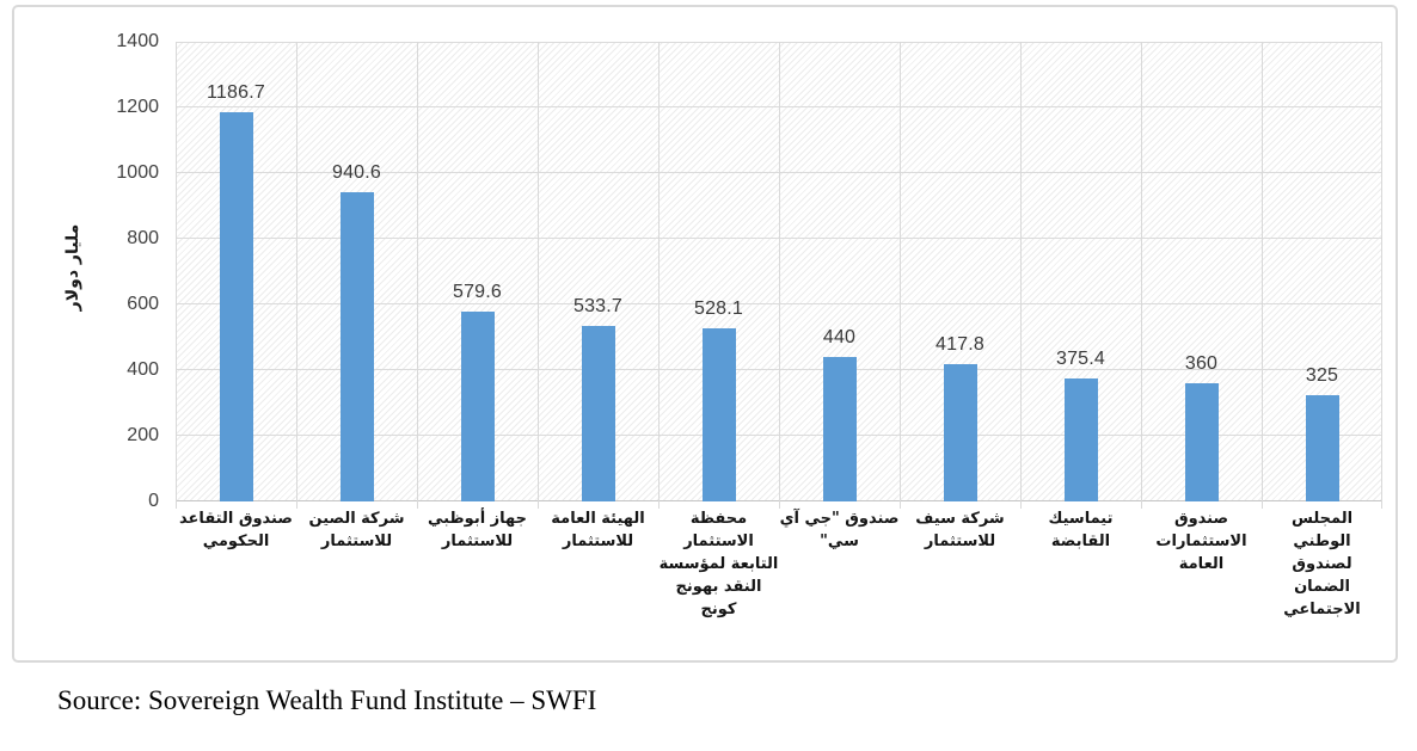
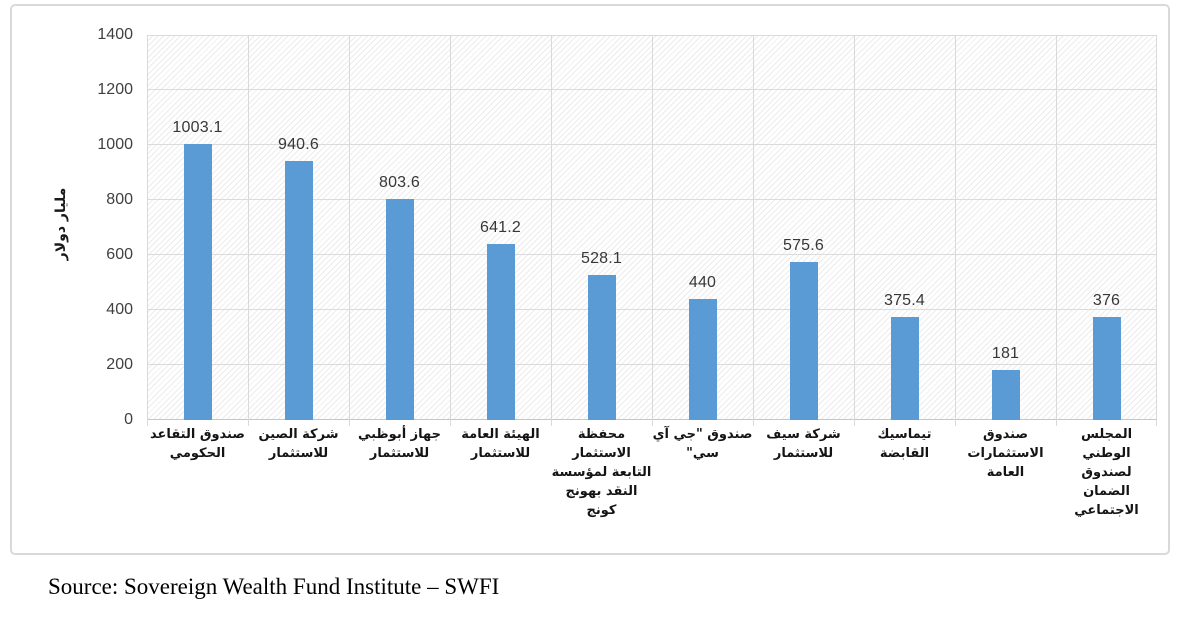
صندوق التقاعد الحكومي: 1186.7 -> 1003.1
جهاز أبوظبي للاستثمار: 579.6 -> 803.6
الهيئة العامة للاستثمار: 533.7 -> 641.2
شركة سيف للاستثمار: 417.8 -> 575.6
صندوق الاستثمارات العامة: 360 -> 181
المجلس الوطني لصندوق الضمان الاجتماعي: 325 -> 376
